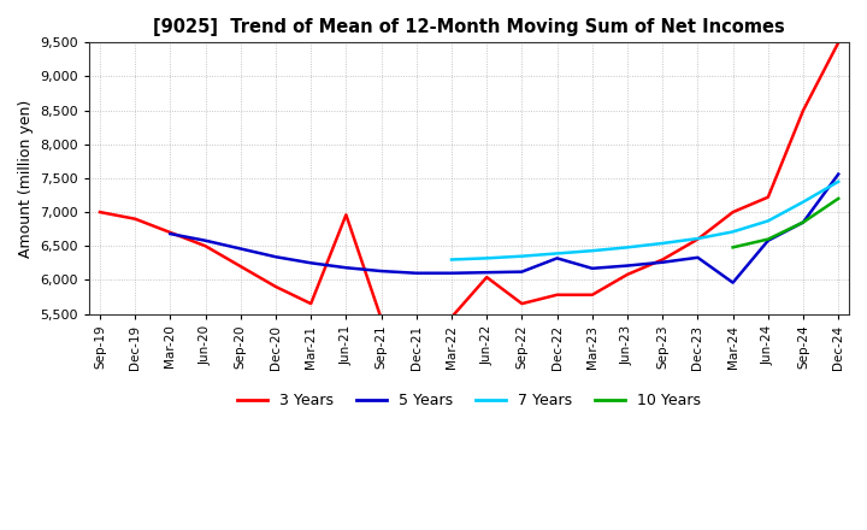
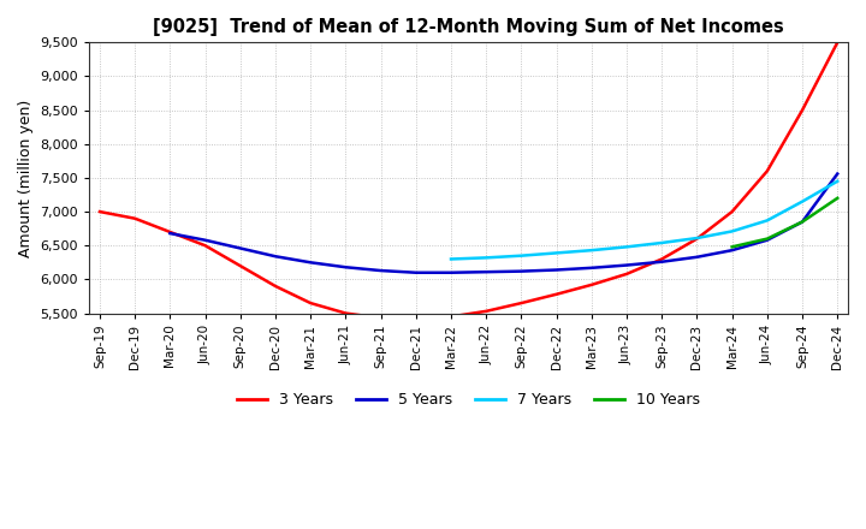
3 Years/Jun-21: 6,960 -> 5,500
3 Years/Jun-22: 6,040 -> 5,530
5 Years/Dec-22: 6,320 -> 6,140
3 Years/Mar-23: 5,780 -> 5,920
5 Years/Mar-24: 5,960 -> 6,430
3 Years/Jun-24: 7,220 -> 7,600
